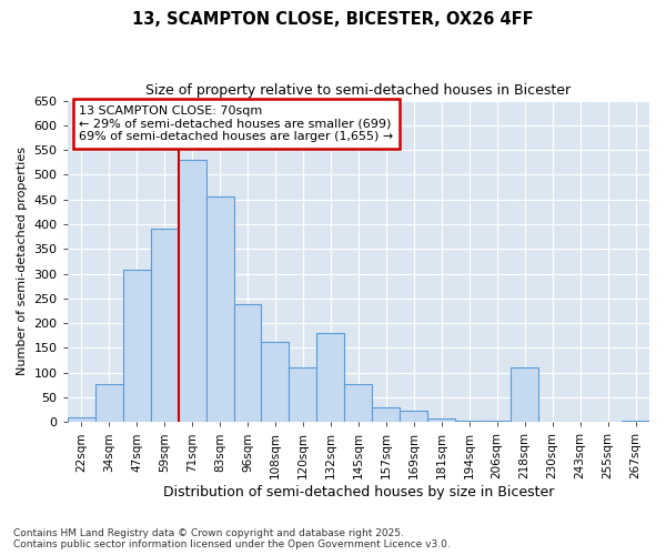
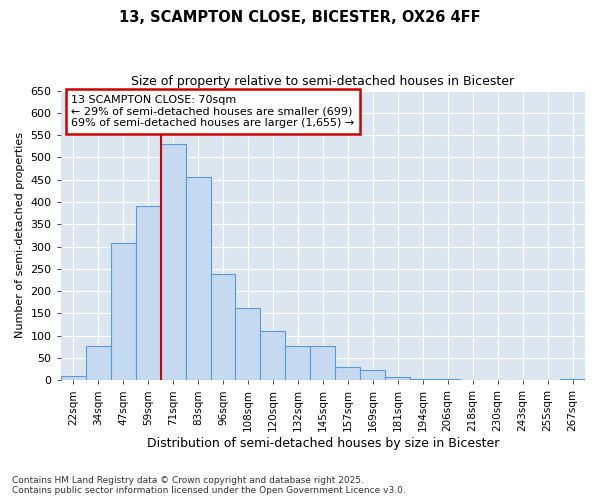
132sqm: 180 -> 78
218sqm: 110 -> 1
